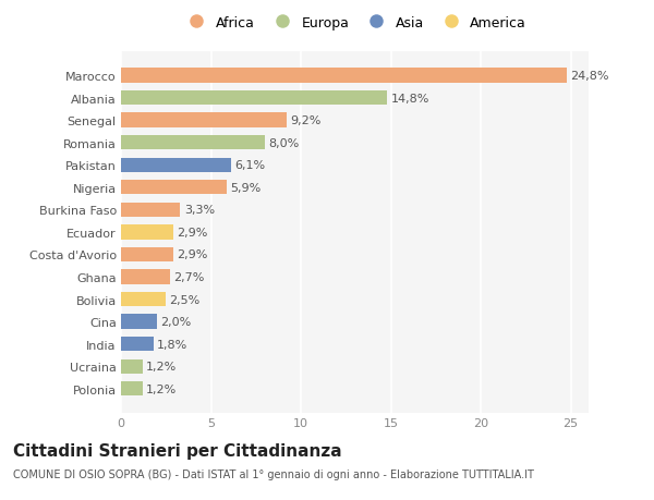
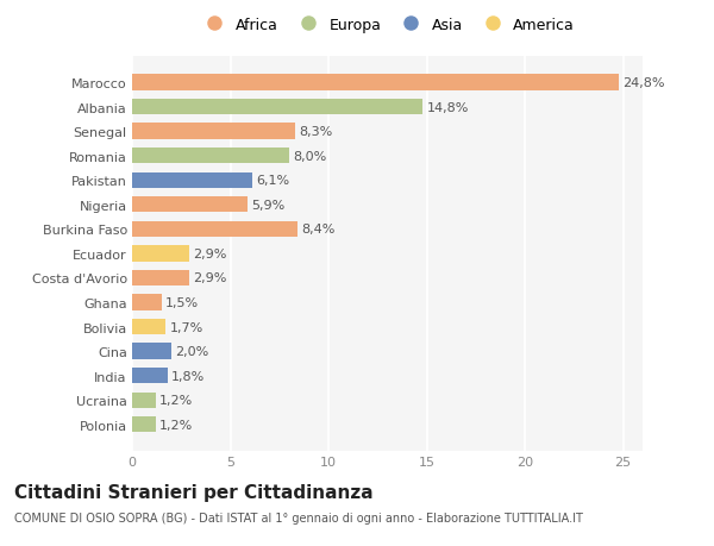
Senegal: 9,2% -> 8,3%
Burkina Faso: 3,3% -> 8,4%
Ghana: 2,7% -> 1,5%
Bolivia: 2,5% -> 1,7%
